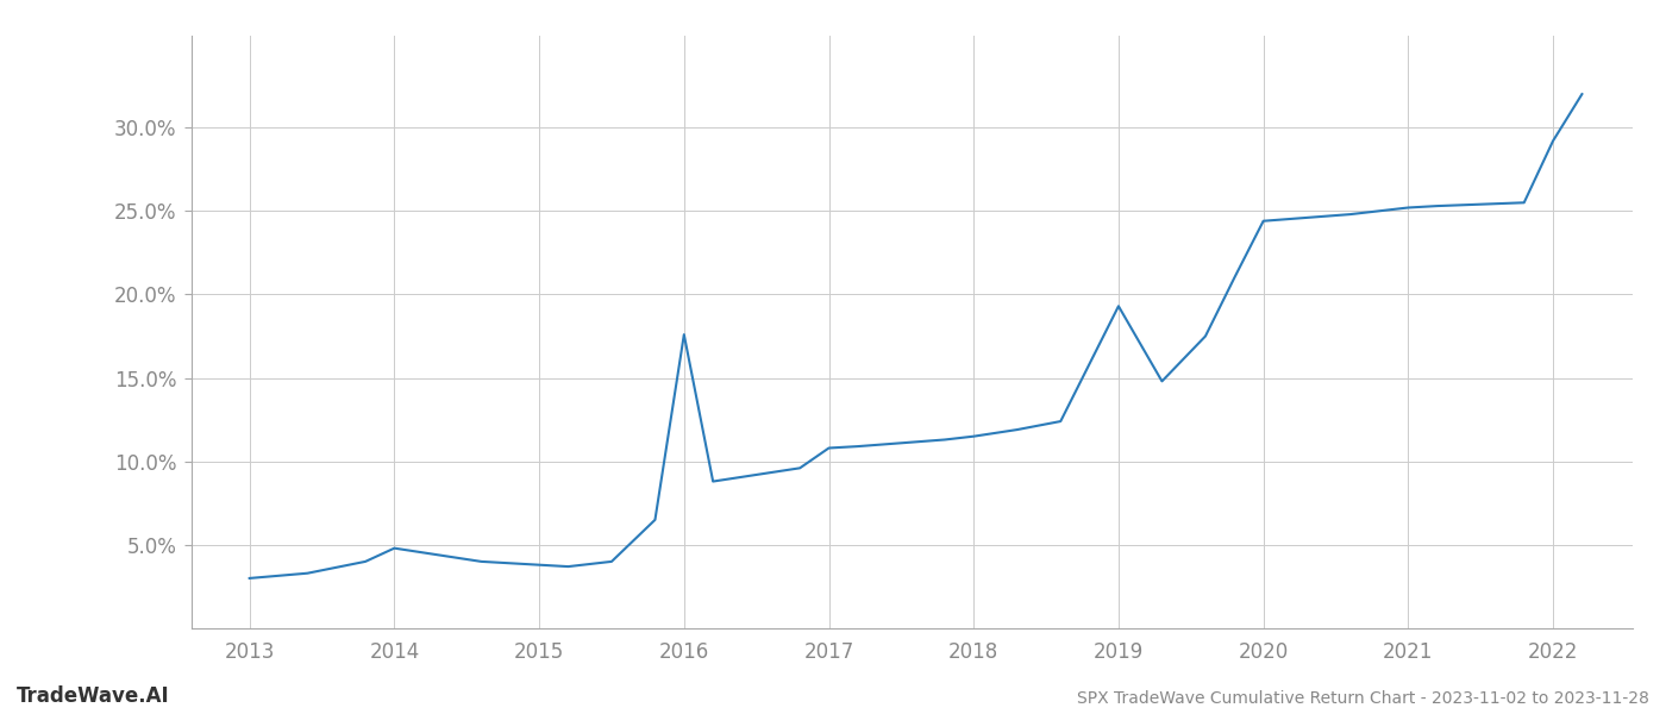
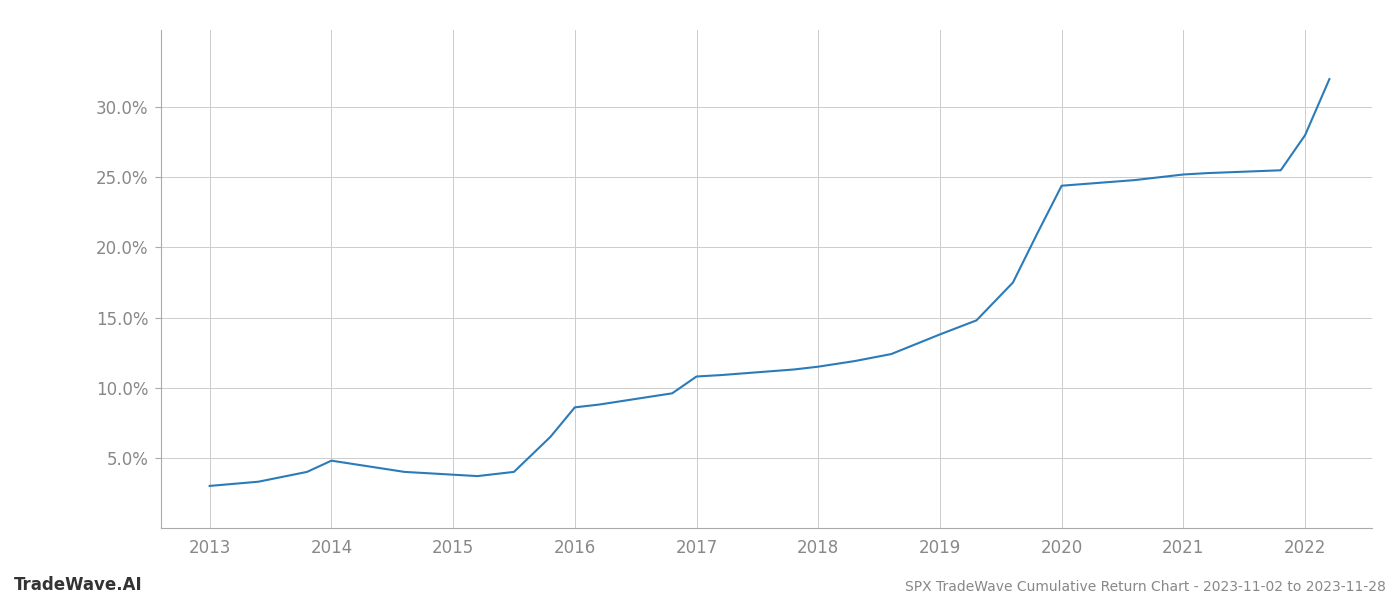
2016: 17.6% -> 8.6%
2019: 19.3% -> 13.8%
2022: 29.2% -> 28.0%
